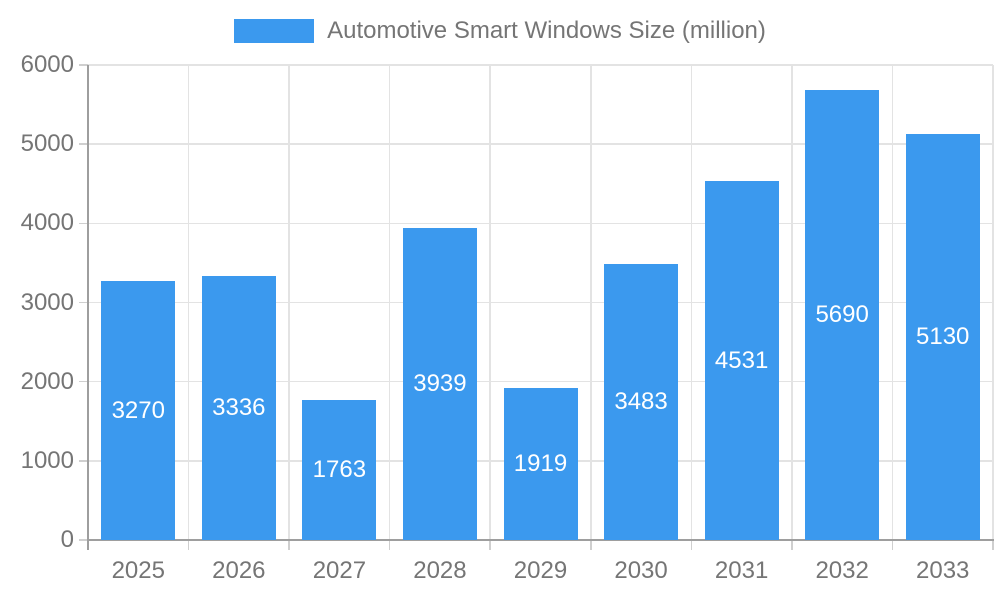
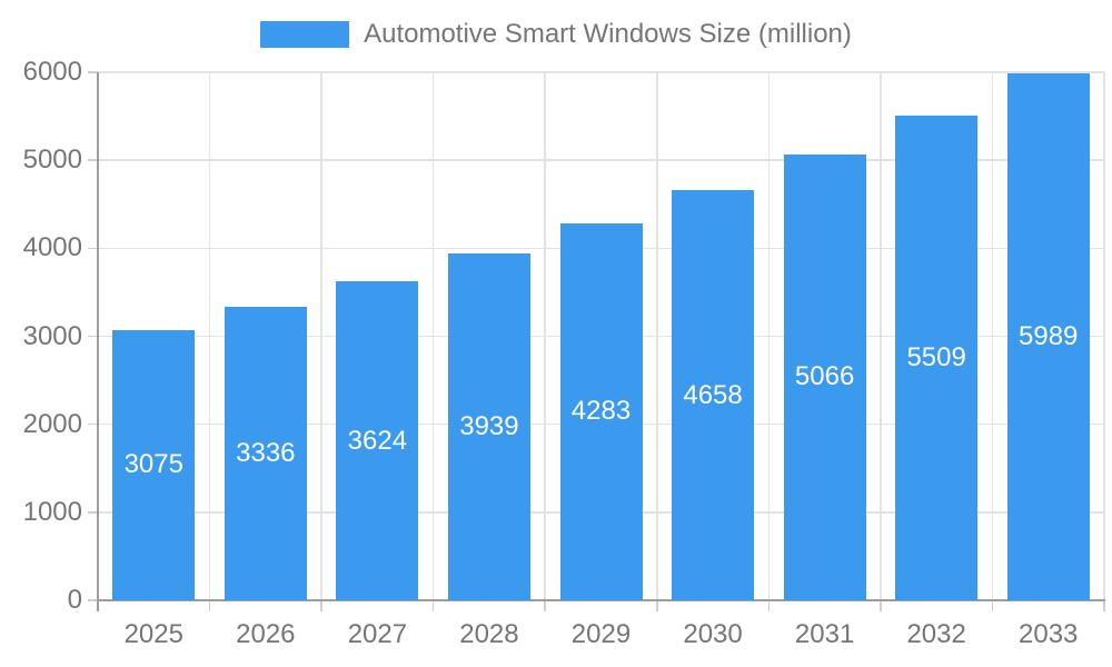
2025: 3270 -> 3075
2027: 1763 -> 3624
2029: 1919 -> 4283
2030: 3483 -> 4658
2031: 4531 -> 5066
2032: 5690 -> 5509
2033: 5130 -> 5989
